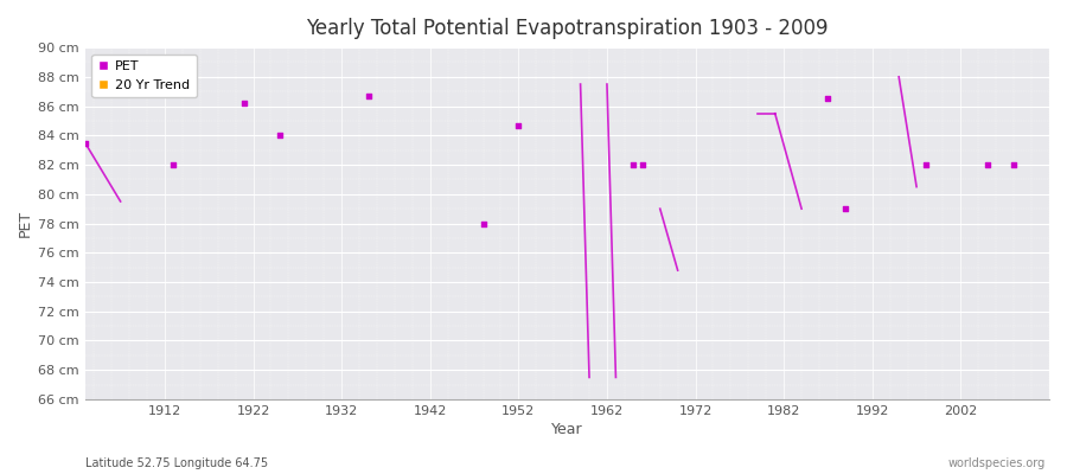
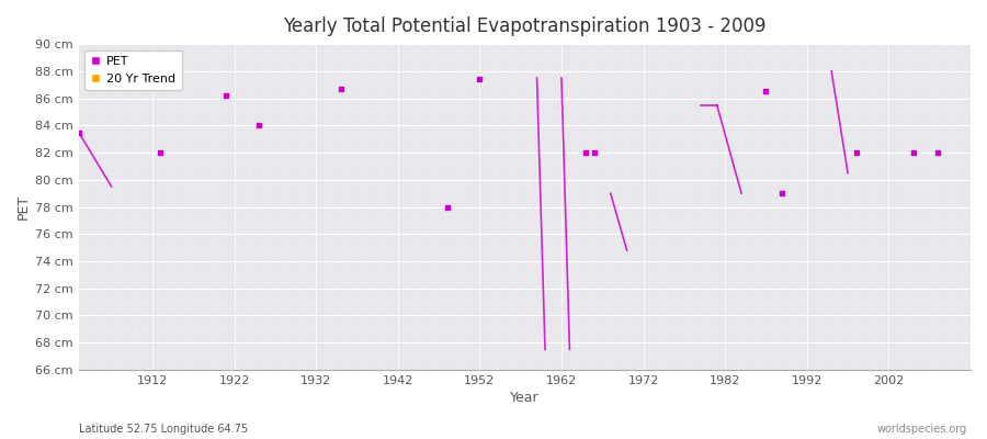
1952: 84.7 cm -> 87.4 cm
